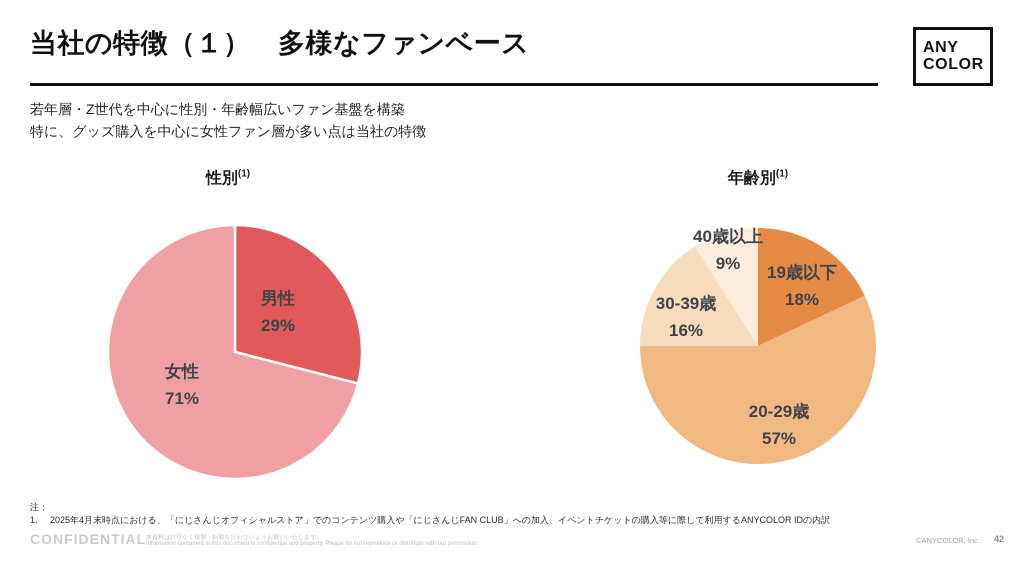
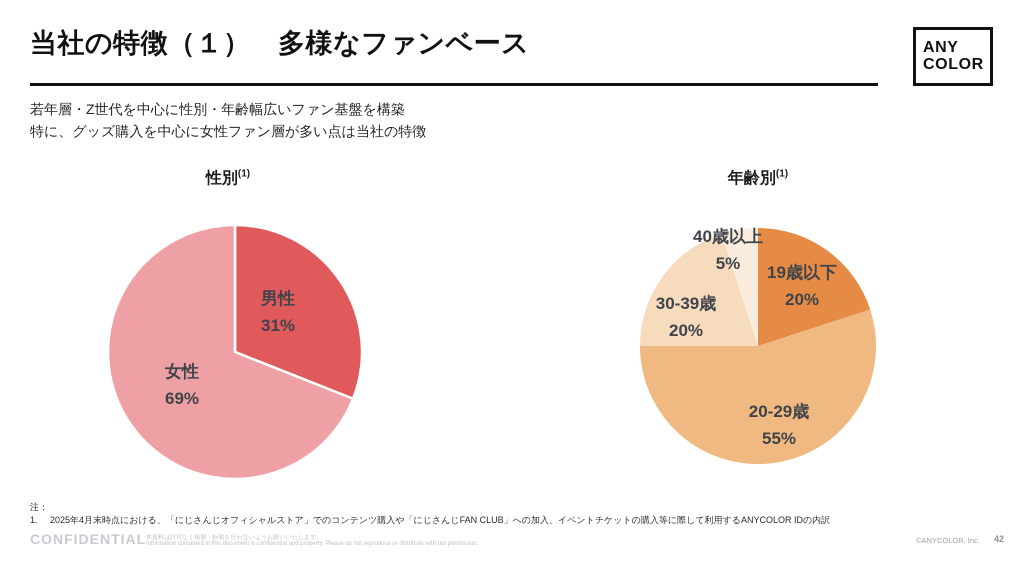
性別/男性: 29% -> 31%
性別/女性: 71% -> 69%
年齢別/19歳以下: 18% -> 20%
年齢別/20-29歳: 57% -> 55%
年齢別/30-39歳: 16% -> 20%
年齢別/40歳以上: 9% -> 5%
